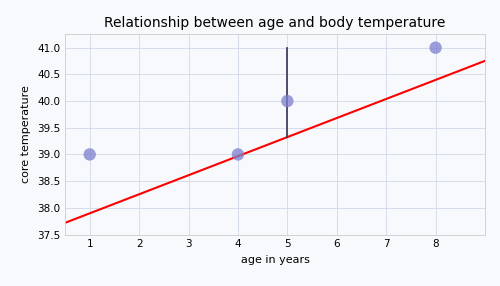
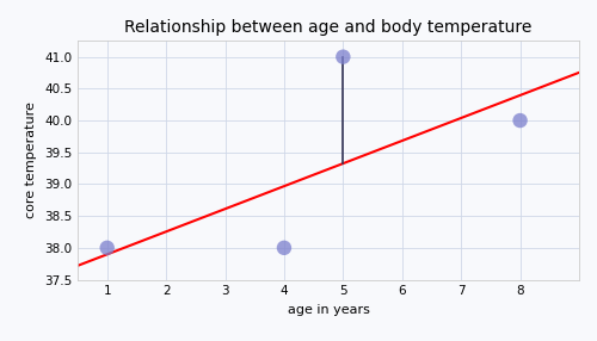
1: 39 -> 38
4: 39 -> 38
5: 40 -> 41
8: 41 -> 40
